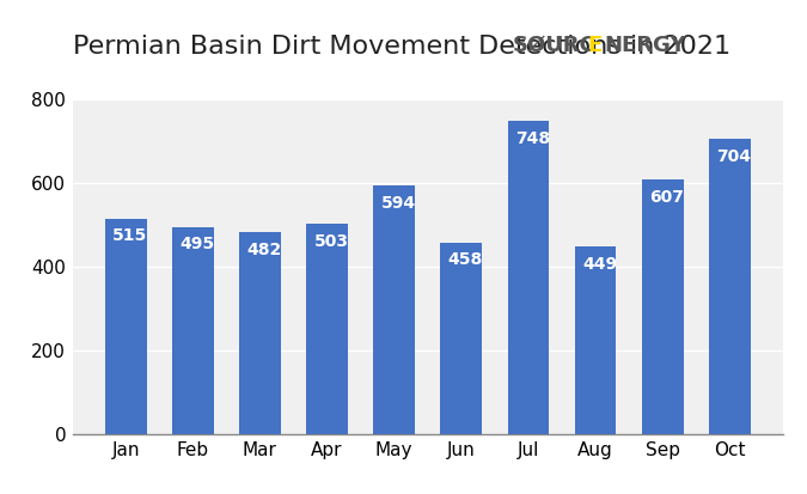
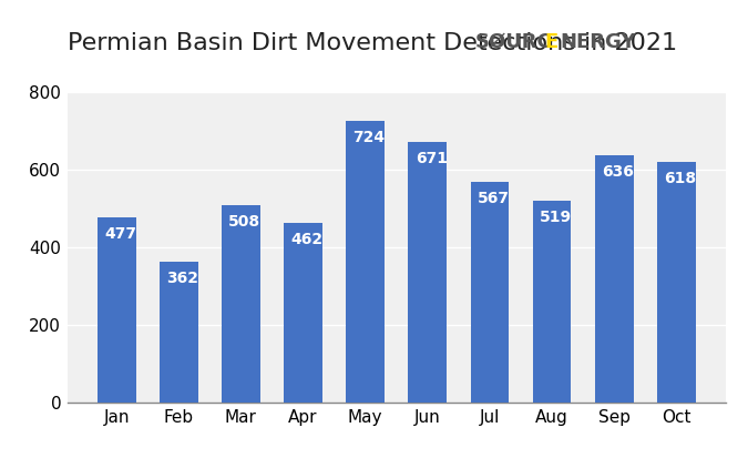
Jan: 515 -> 477
Feb: 495 -> 362
Mar: 482 -> 508
Apr: 503 -> 462
May: 594 -> 724
Jun: 458 -> 671
Jul: 748 -> 567
Aug: 449 -> 519
Sep: 607 -> 636
Oct: 704 -> 618
